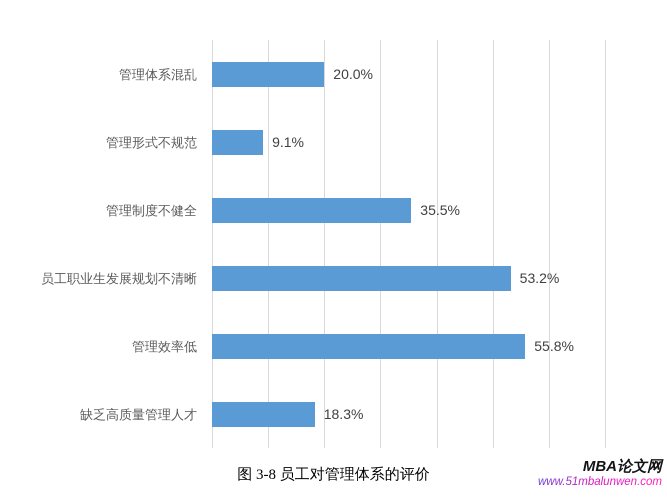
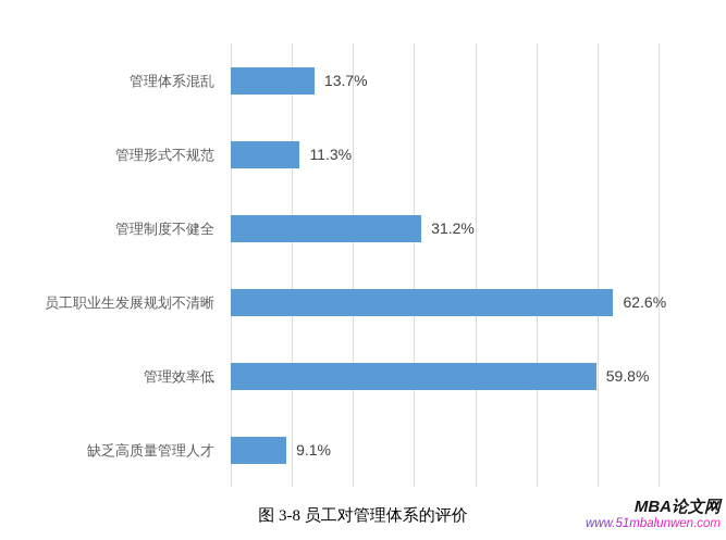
管理体系混乱: 20.0% -> 13.7%
管理形式不规范: 9.1% -> 11.3%
管理制度不健全: 35.5% -> 31.2%
员工职业生发展规划不清晰: 53.2% -> 62.6%
管理效率低: 55.8% -> 59.8%
缺乏高质量管理人才: 18.3% -> 9.1%
